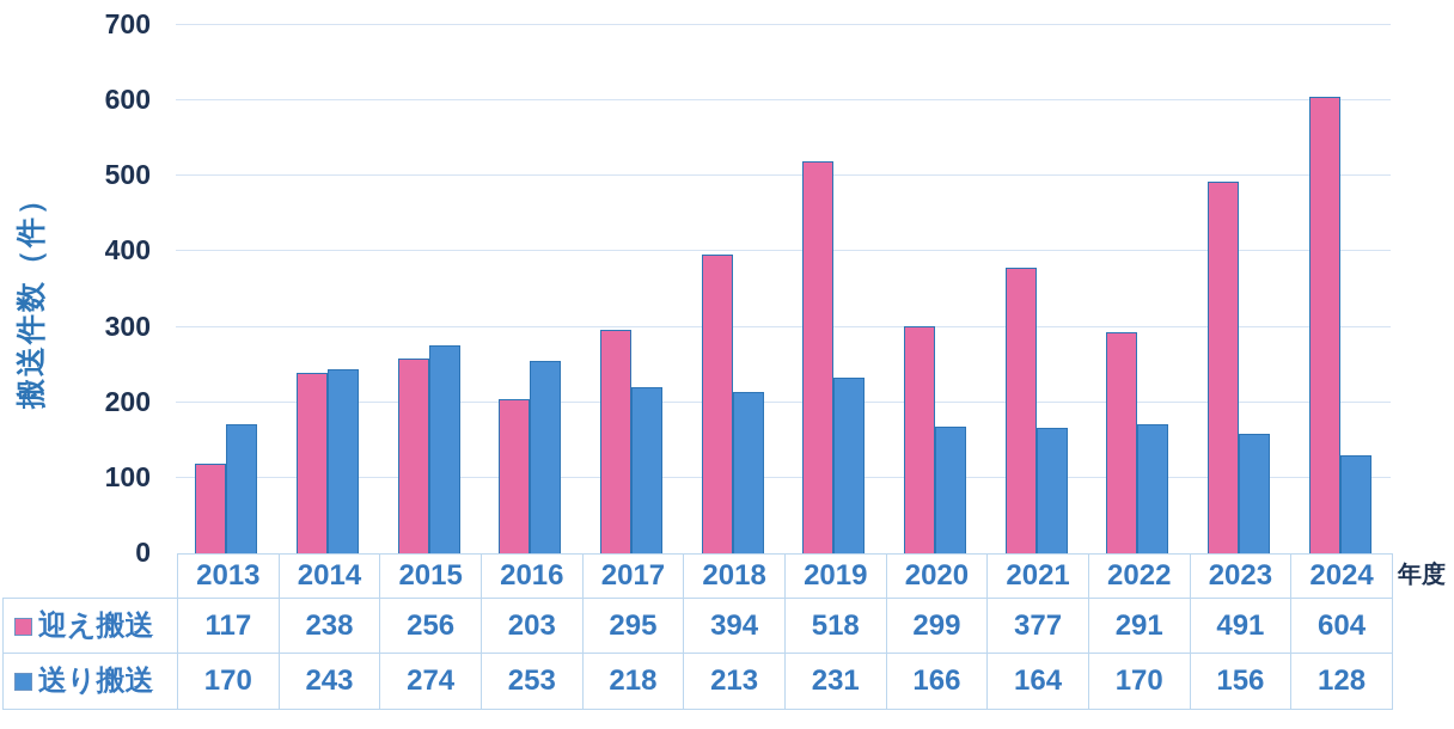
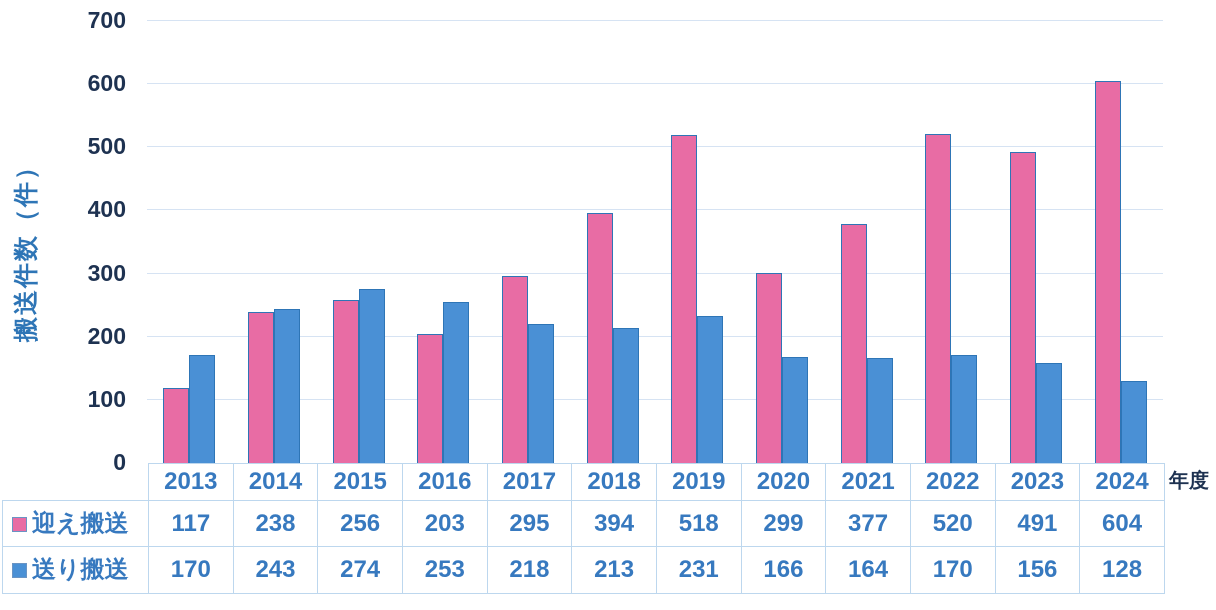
迎え搬送/2022: 291 -> 520
